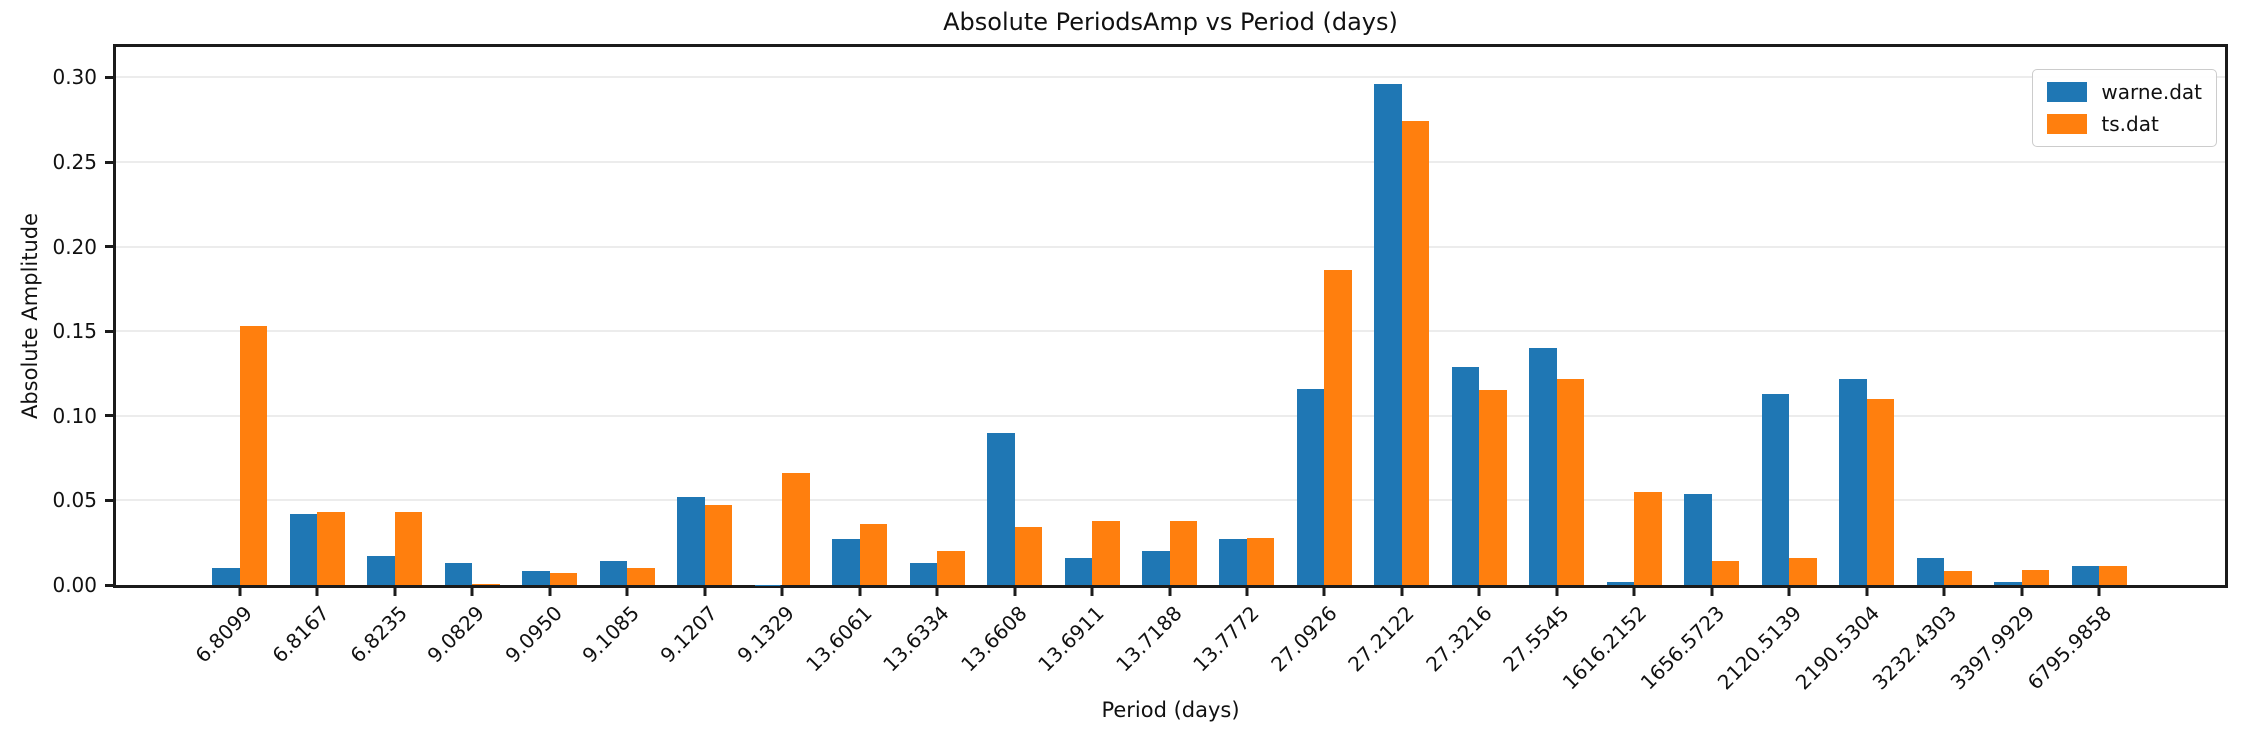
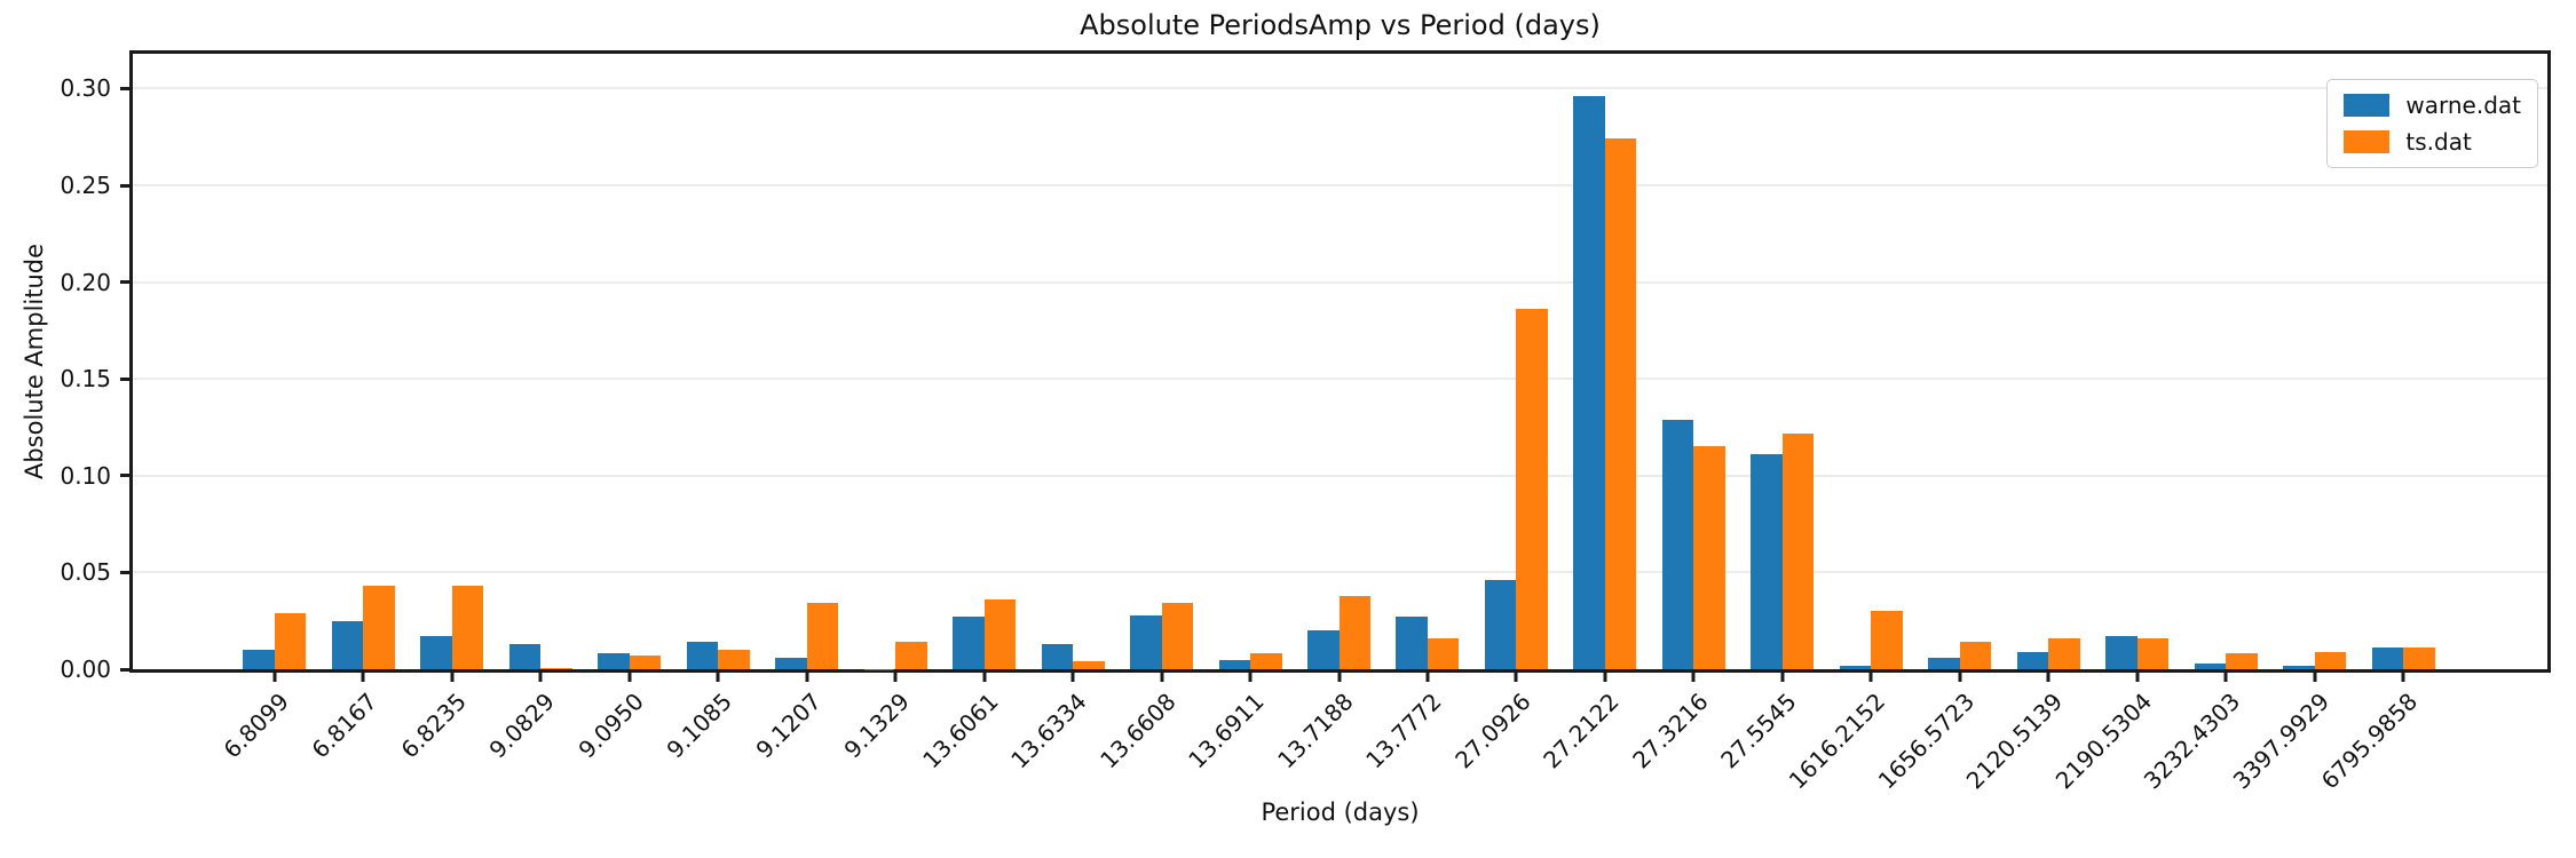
ts.dat/6.8099: 0.153 -> 0.029
warne.dat/6.8167: 0.042 -> 0.025
warne.dat/9.1207: 0.052 -> 0.006
ts.dat/9.1207: 0.047 -> 0.034
ts.dat/9.1329: 0.066 -> 0.014
ts.dat/13.6334: 0.020 -> 0.004
warne.dat/13.6608: 0.090 -> 0.028
warne.dat/13.6911: 0.016 -> 0.005
ts.dat/13.6911: 0.038 -> 0.008
ts.dat/13.7772: 0.028 -> 0.016
warne.dat/27.0926: 0.116 -> 0.046
warne.dat/27.5545: 0.140 -> 0.111
ts.dat/1616.2152: 0.055 -> 0.030
warne.dat/1656.5723: 0.054 -> 0.006
warne.dat/2120.5139: 0.113 -> 0.009
warne.dat/2190.5304: 0.122 -> 0.017
ts.dat/2190.5304: 0.110 -> 0.016
warne.dat/3232.4303: 0.016 -> 0.003
